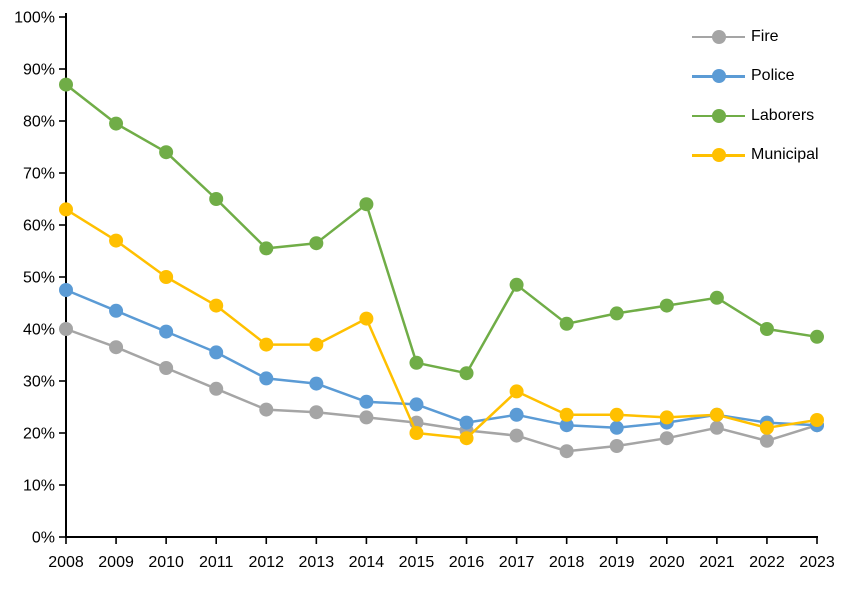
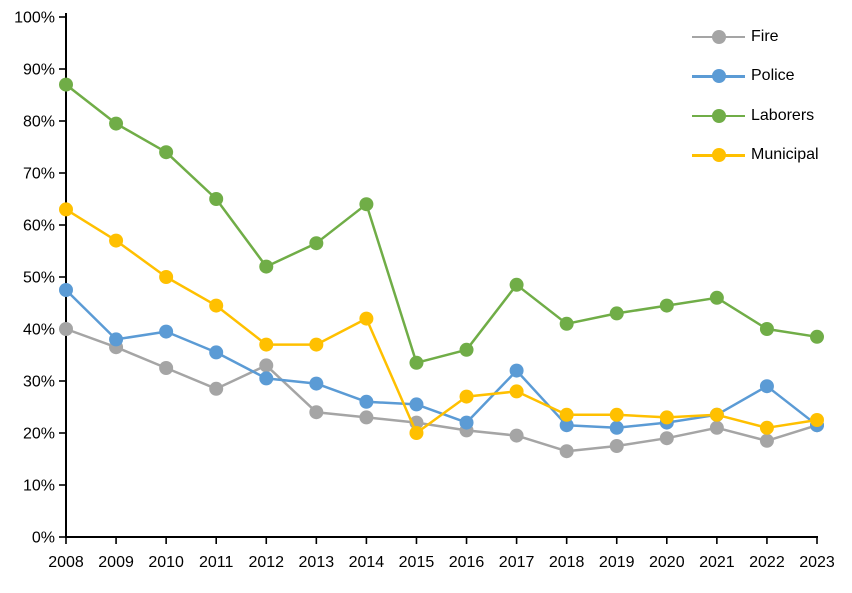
Police/2009: 44% -> 38%
Fire/2012: 24% -> 33%
Laborers/2012: 56% -> 52%
Laborers/2016: 32% -> 36%
Municipal/2016: 19% -> 27%
Police/2017: 24% -> 32%
Police/2022: 22% -> 29%
